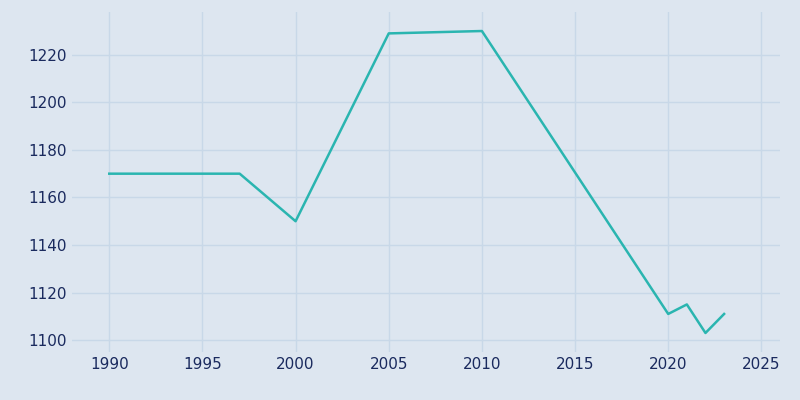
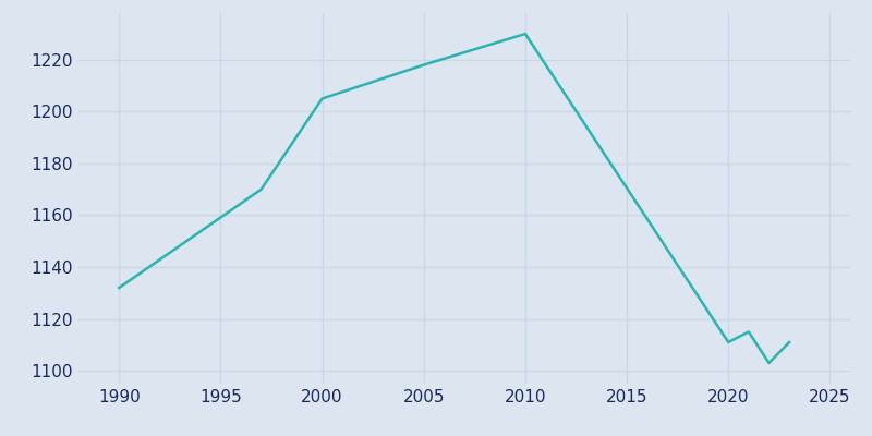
1990: 1170 -> 1132
2000: 1150 -> 1205
2005: 1229 -> 1218
